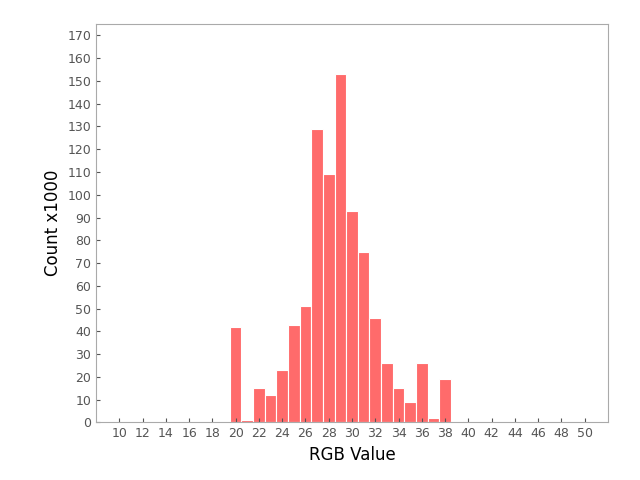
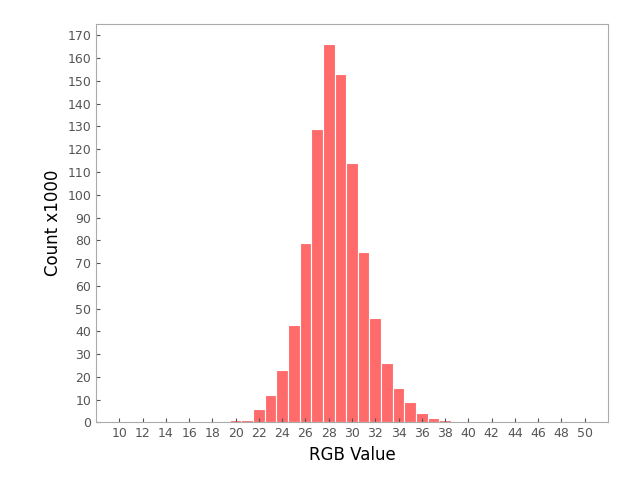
20: 42.0 -> 1.0
22: 15.0 -> 6.0
26: 51.0 -> 79.0
28: 109.0 -> 166.0
30: 93.0 -> 114.0
36: 26.0 -> 4.0
38: 19.0 -> 1.0
